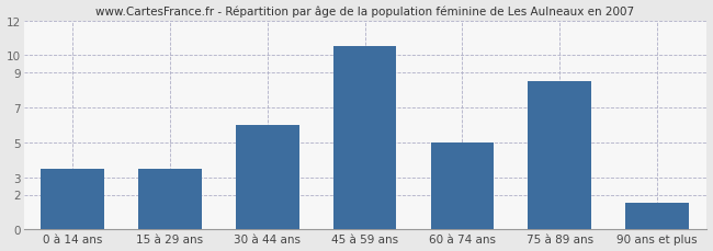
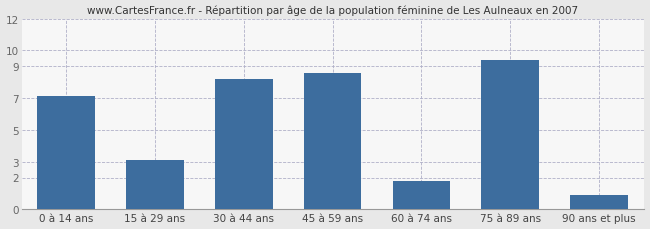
0 à 14 ans: 3.5 -> 7.1
15 à 29 ans: 3.5 -> 3.1
30 à 44 ans: 6.0 -> 8.2
45 à 59 ans: 10.5 -> 8.6
60 à 74 ans: 5.0 -> 1.8
75 à 89 ans: 8.5 -> 9.4
90 ans et plus: 1.5 -> 0.9
